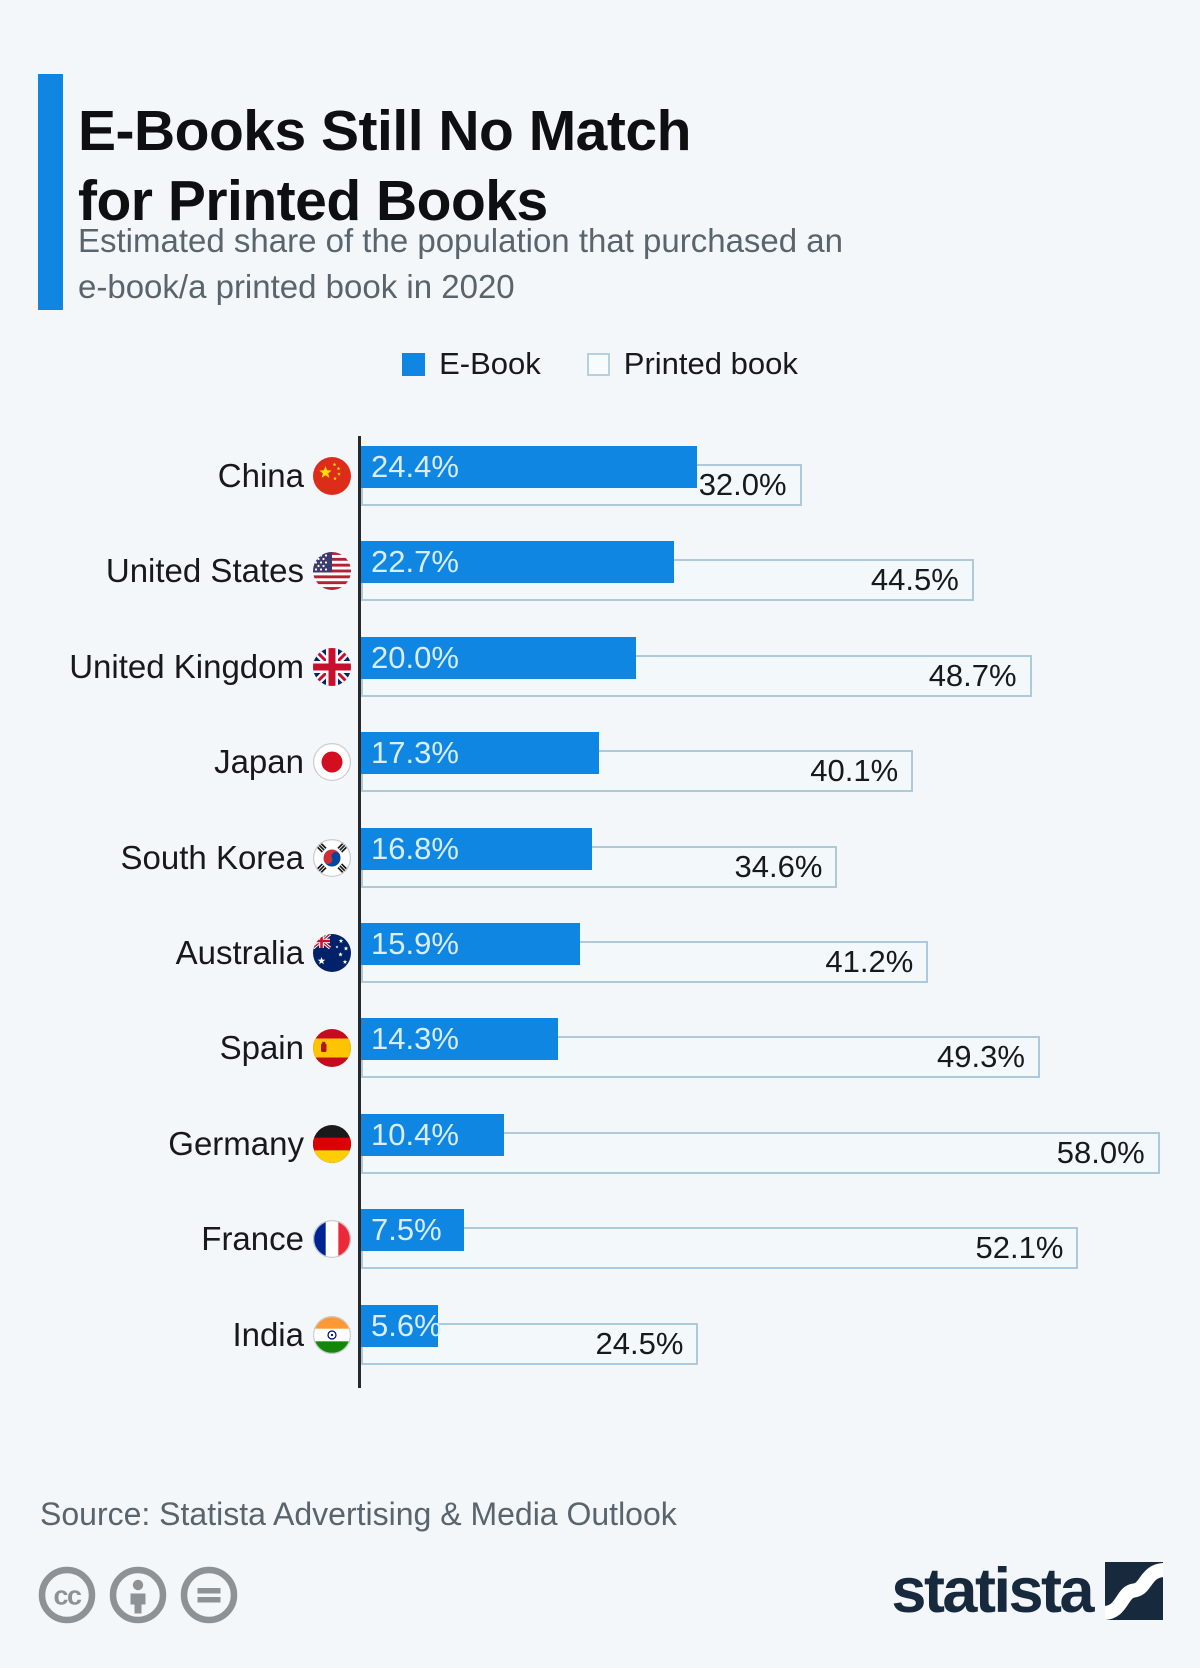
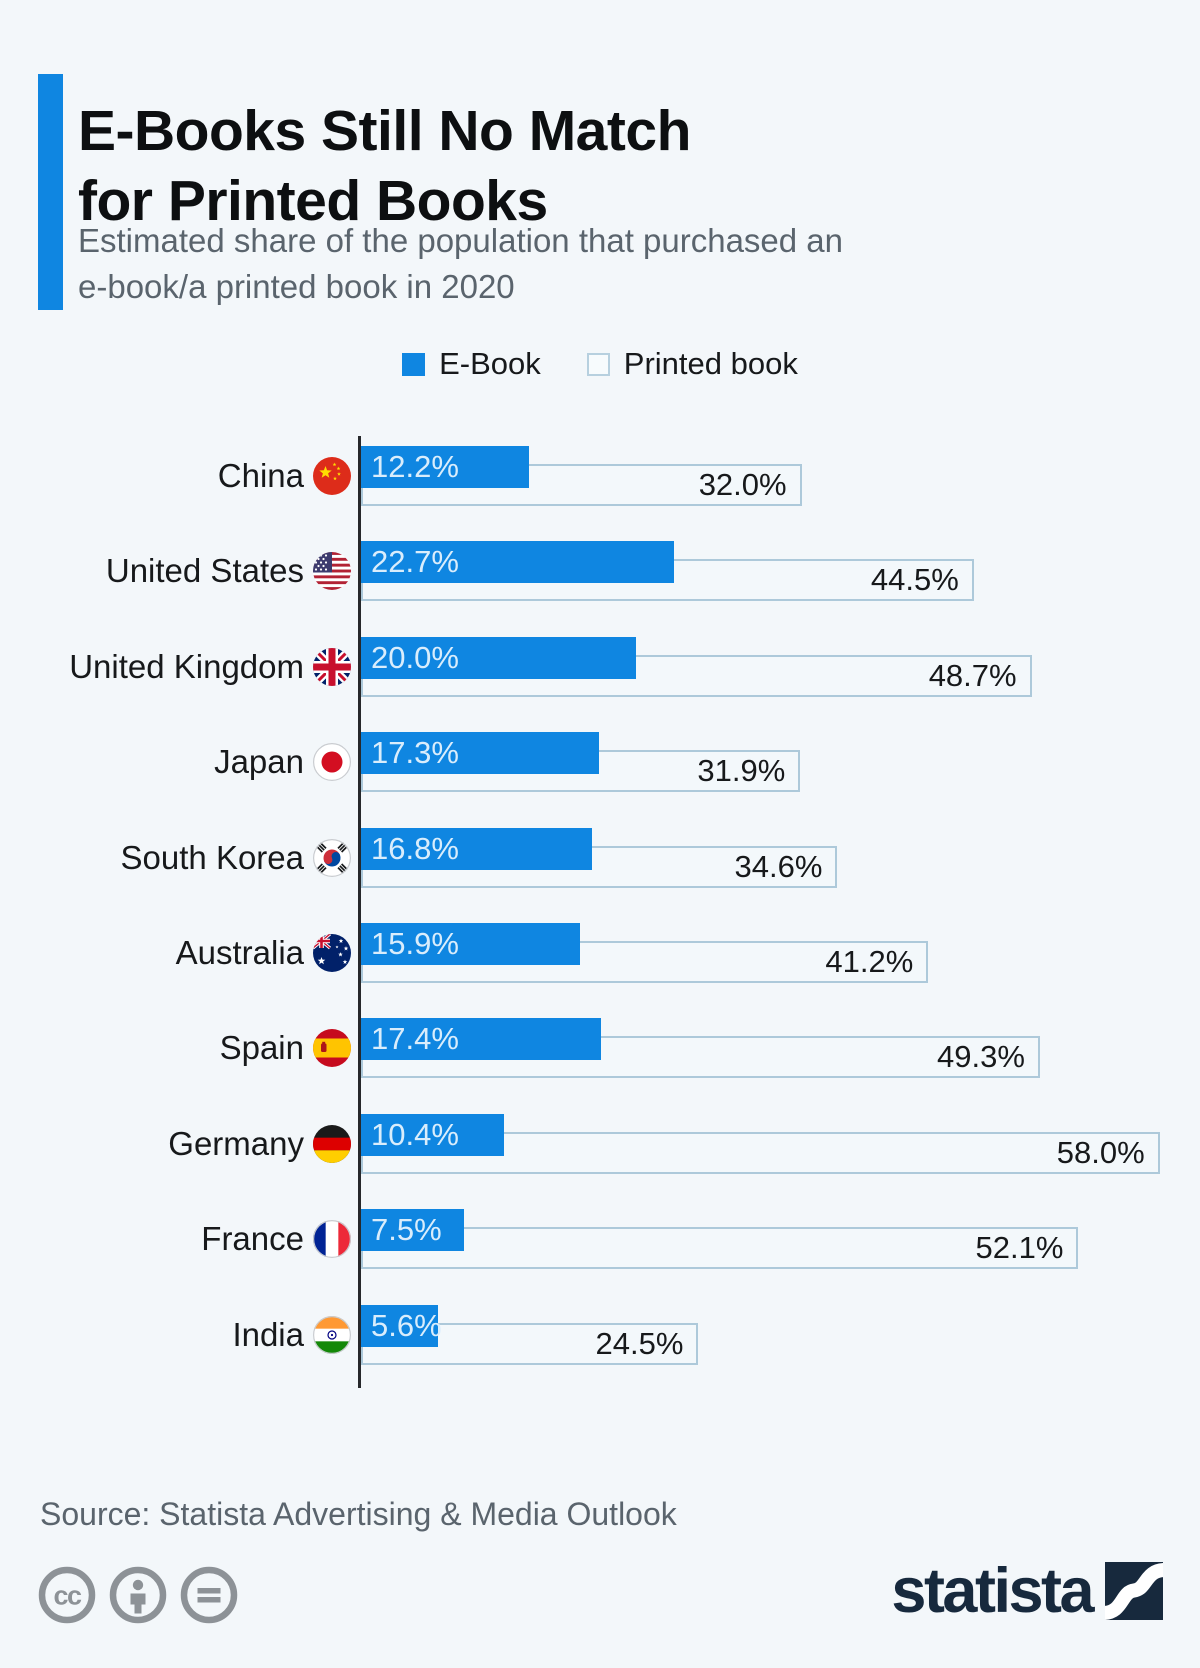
E-Book/China: 24.4% -> 12.2%
Printed book/Japan: 40.1% -> 31.9%
E-Book/Spain: 14.3% -> 17.4%
